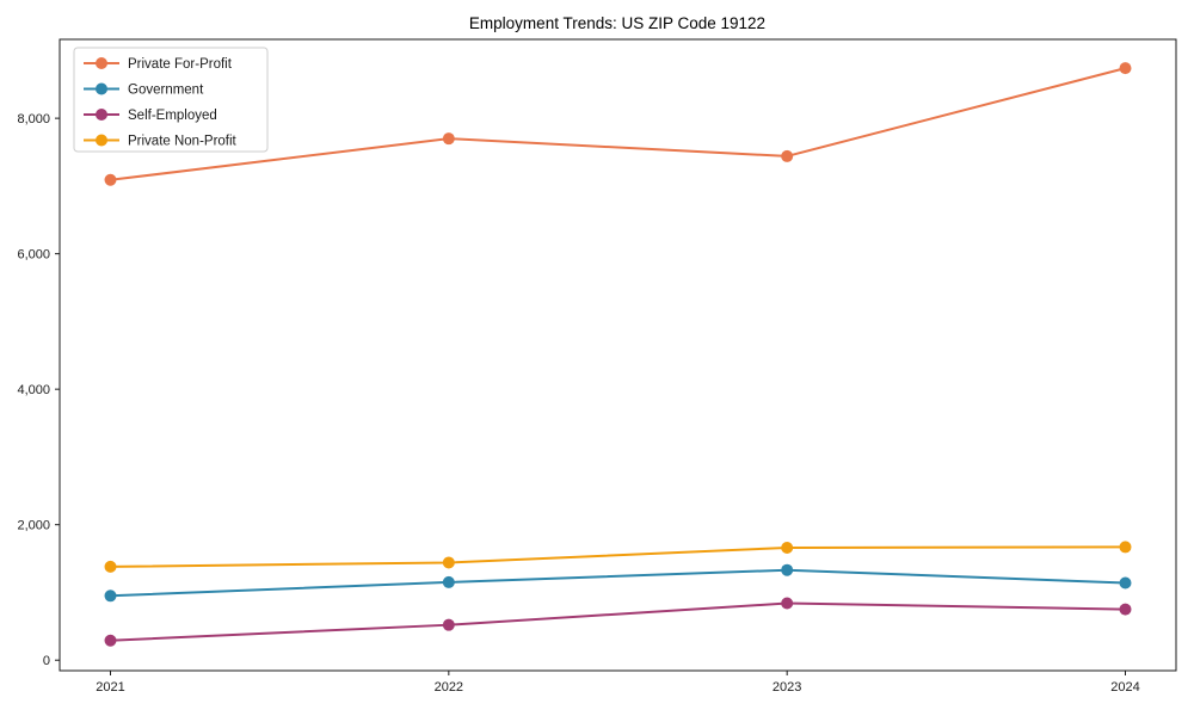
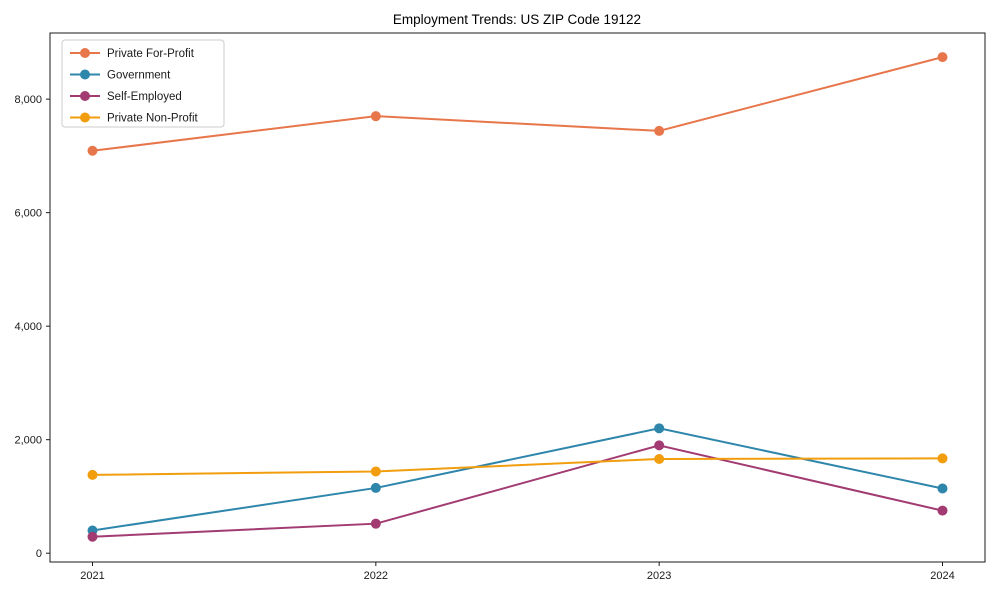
Government/2021: 1000 -> 400
Government/2023: 1300 -> 2200
Self-Employed/2023: 800 -> 1900
